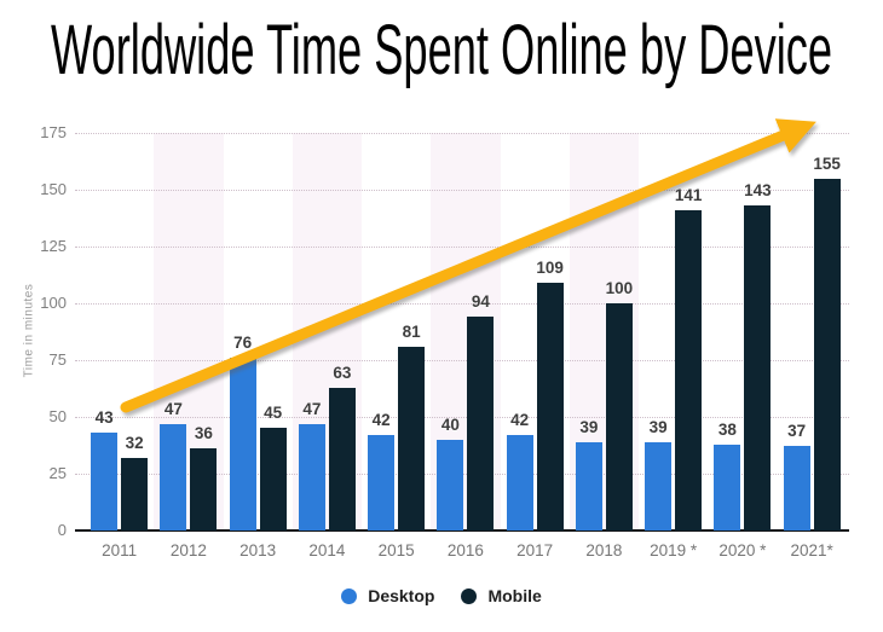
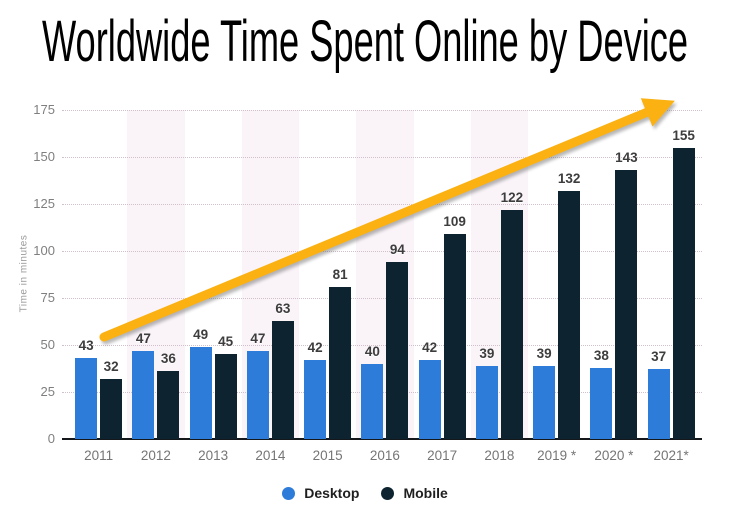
Desktop/2013: 76 -> 49
Mobile/2018: 100 -> 122
Mobile/2019 *: 141 -> 132
